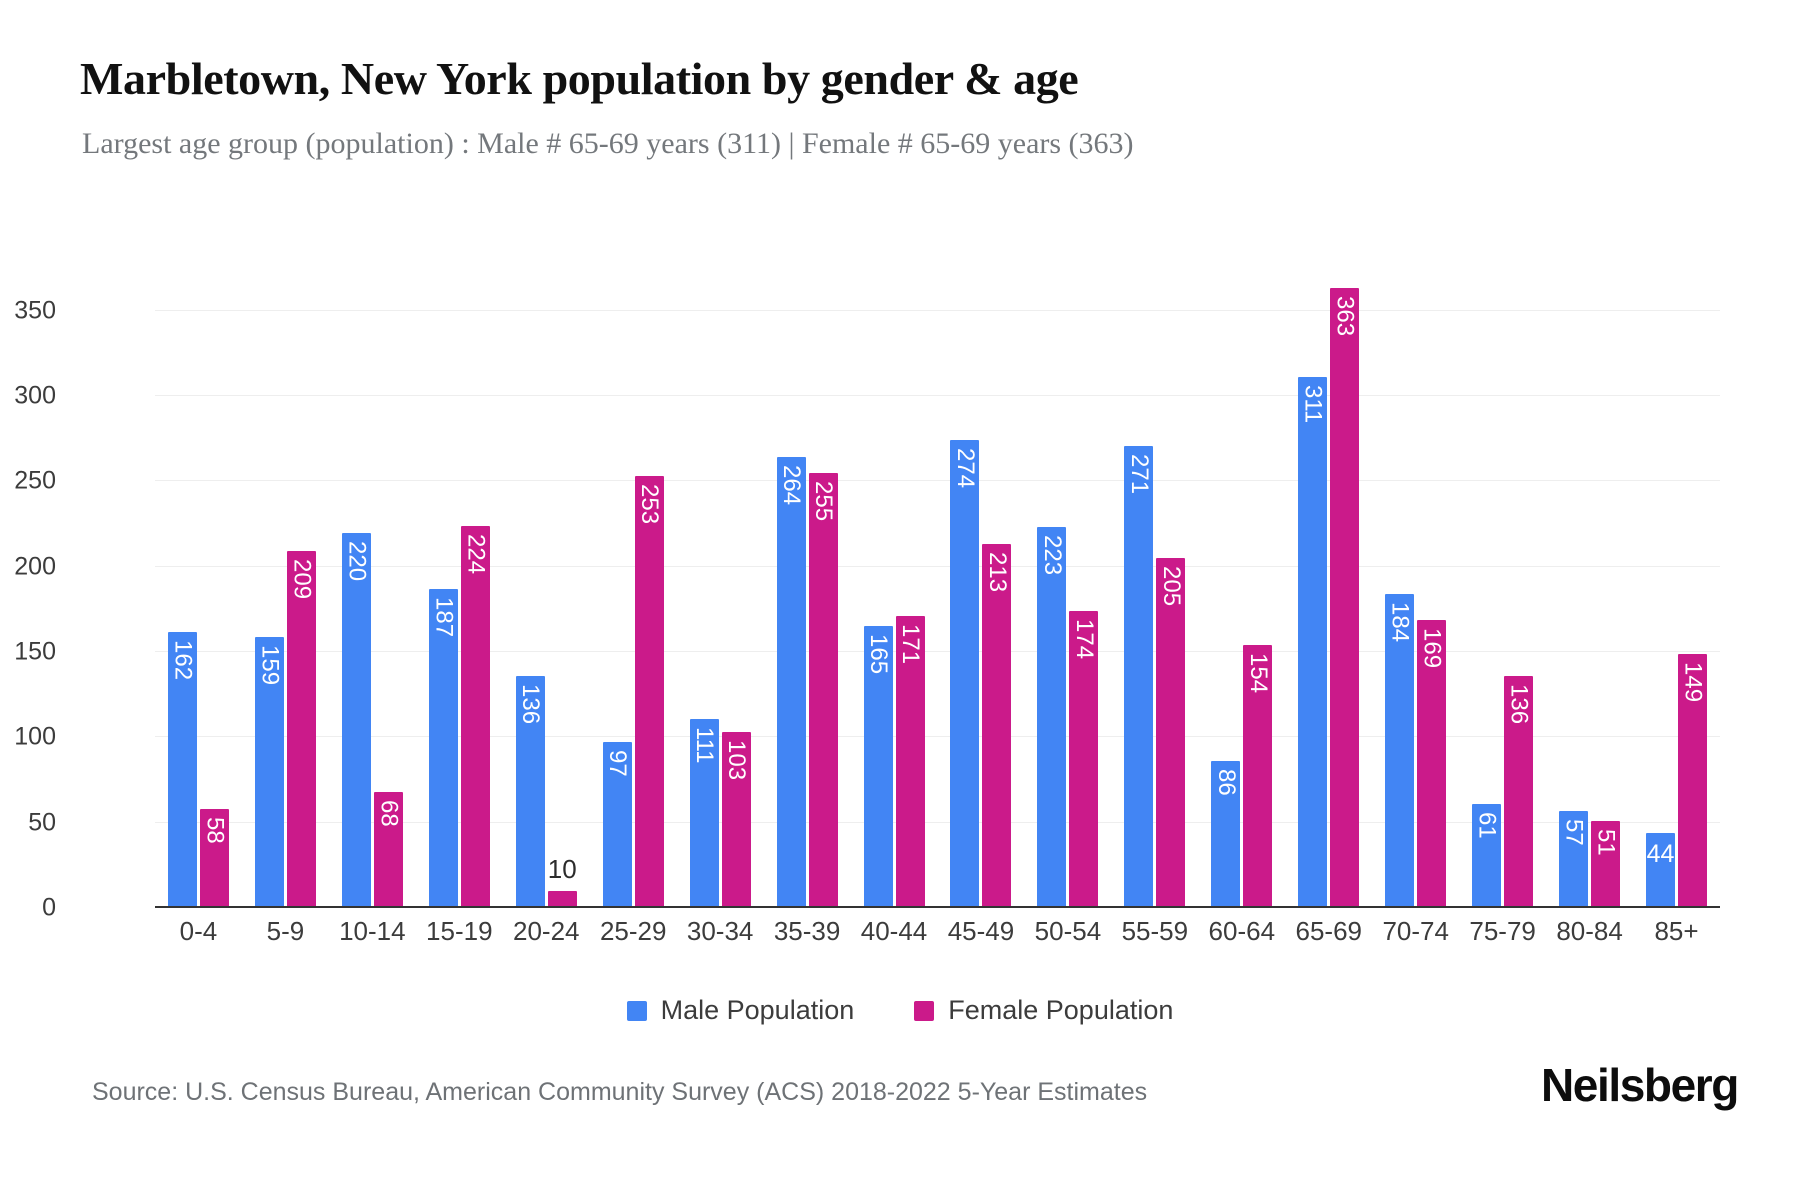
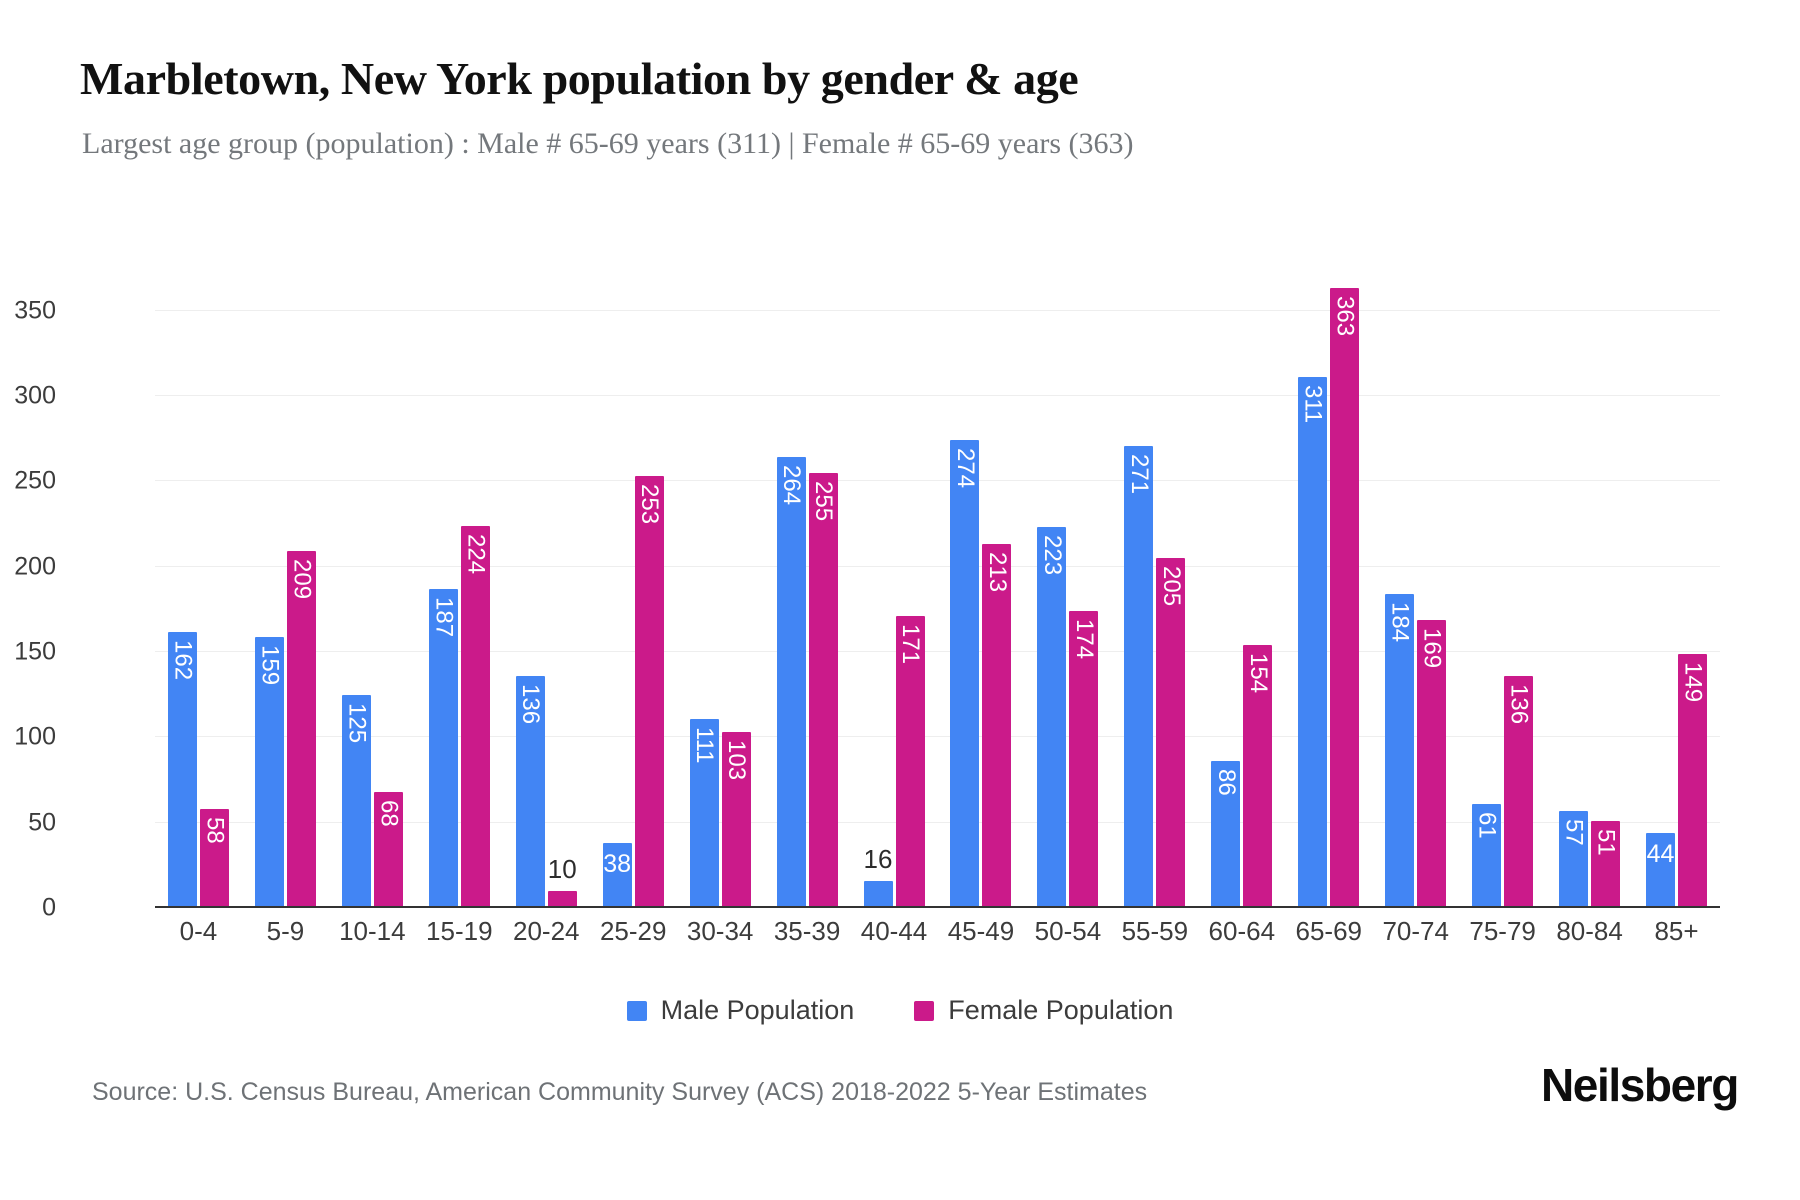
Male Population/10-14: 220 -> 125
Male Population/25-29: 97 -> 38
Male Population/40-44: 165 -> 16
